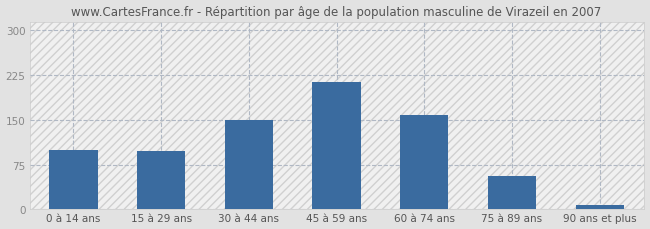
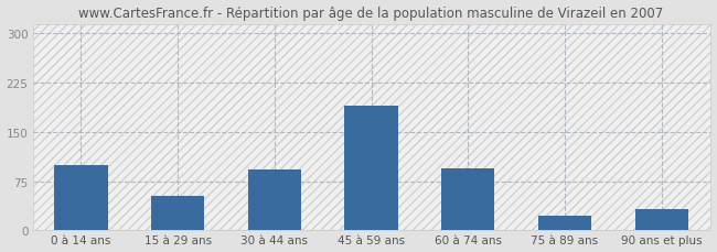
15 à 29 ans: 97 -> 52
30 à 44 ans: 150 -> 92
45 à 59 ans: 213 -> 190
60 à 74 ans: 158 -> 94
75 à 89 ans: 55 -> 22
90 ans et plus: 7 -> 32
